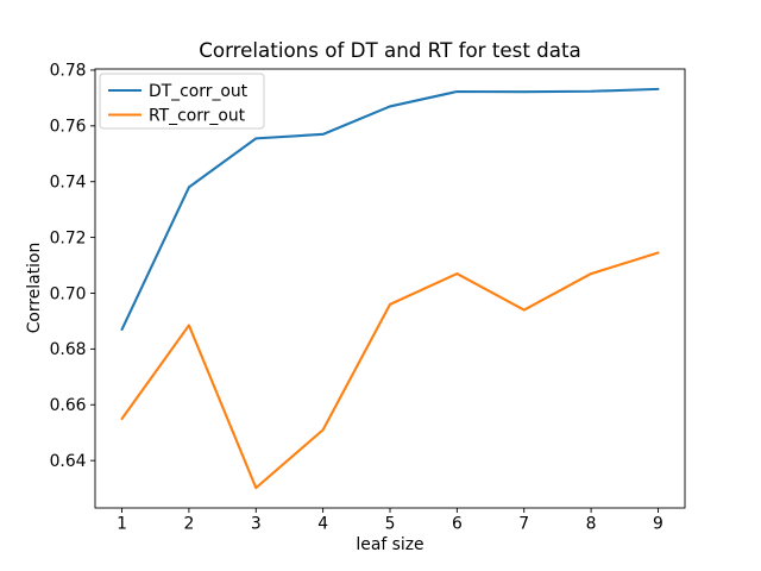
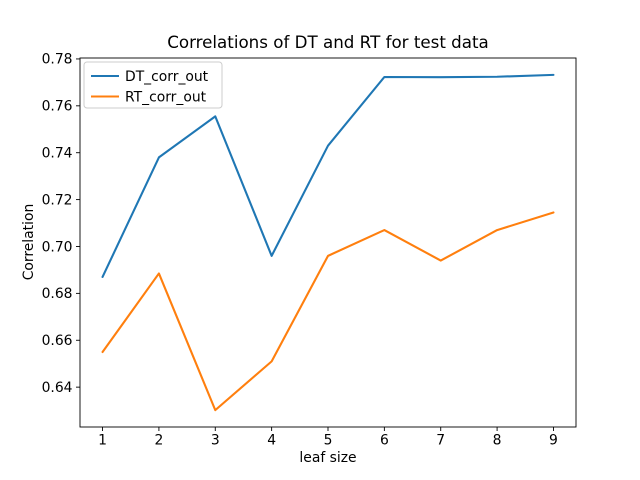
DT_corr_out/4: 0.757 -> 0.696
DT_corr_out/5: 0.767 -> 0.743
